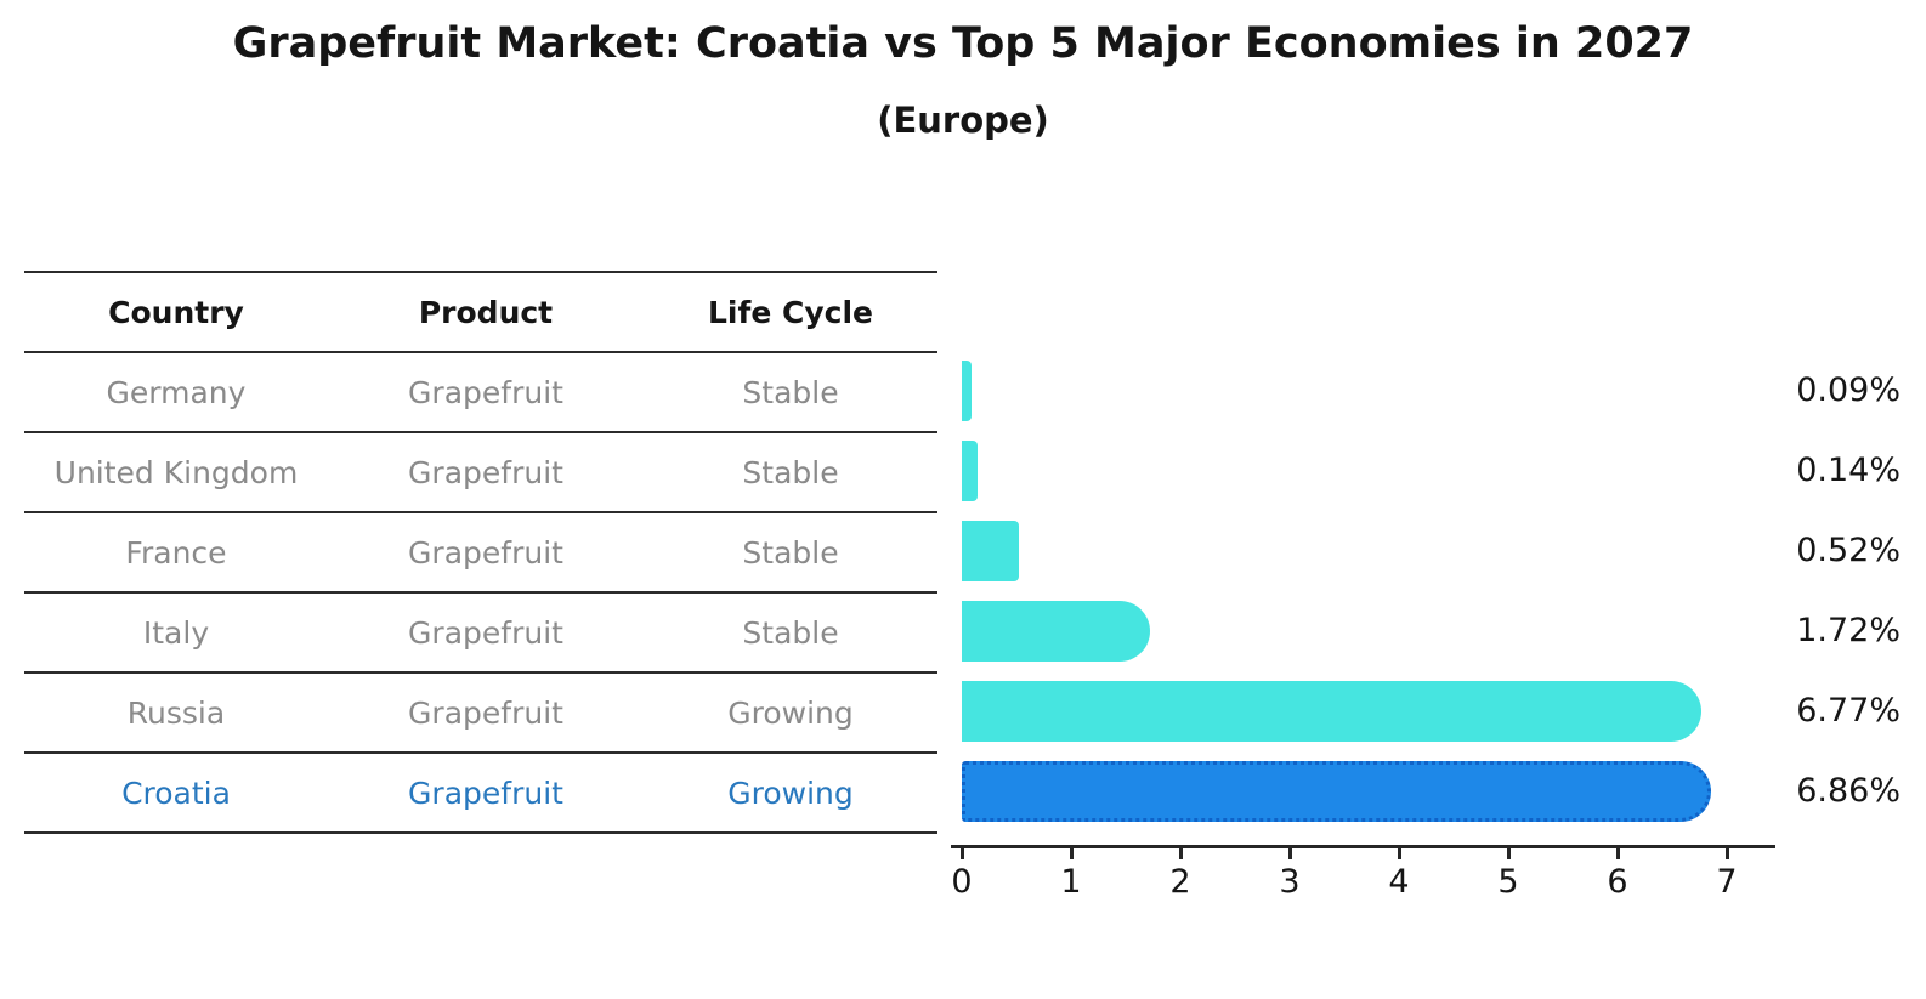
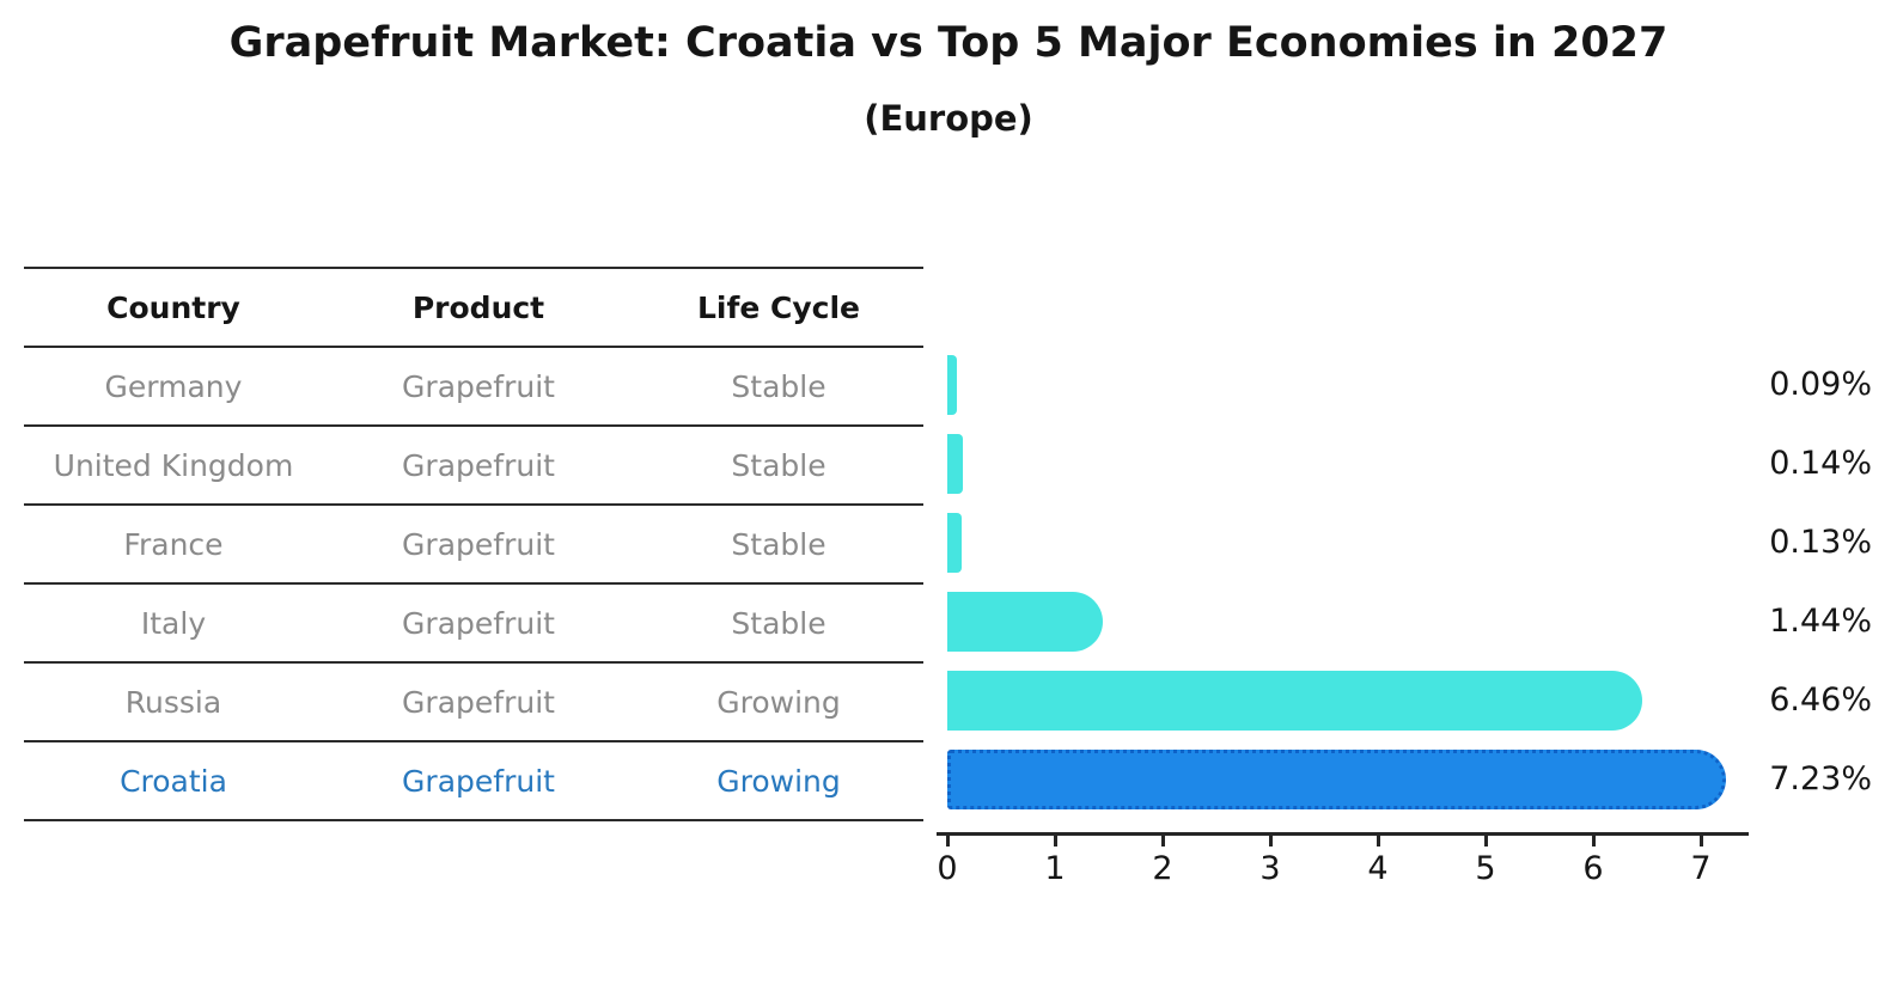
France: 0.52% -> 0.13%
Italy: 1.72% -> 1.44%
Russia: 6.77% -> 6.46%
Croatia: 6.86% -> 7.23%
